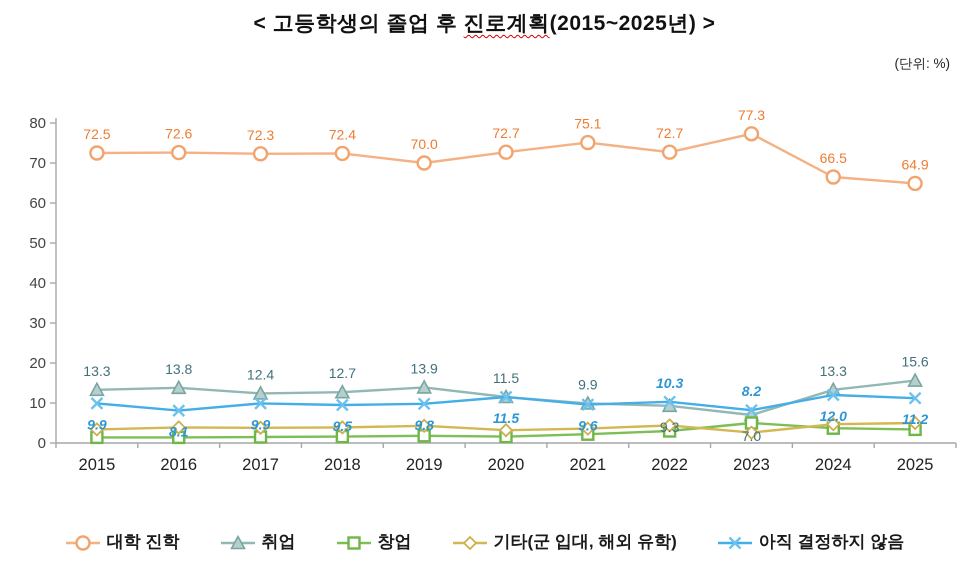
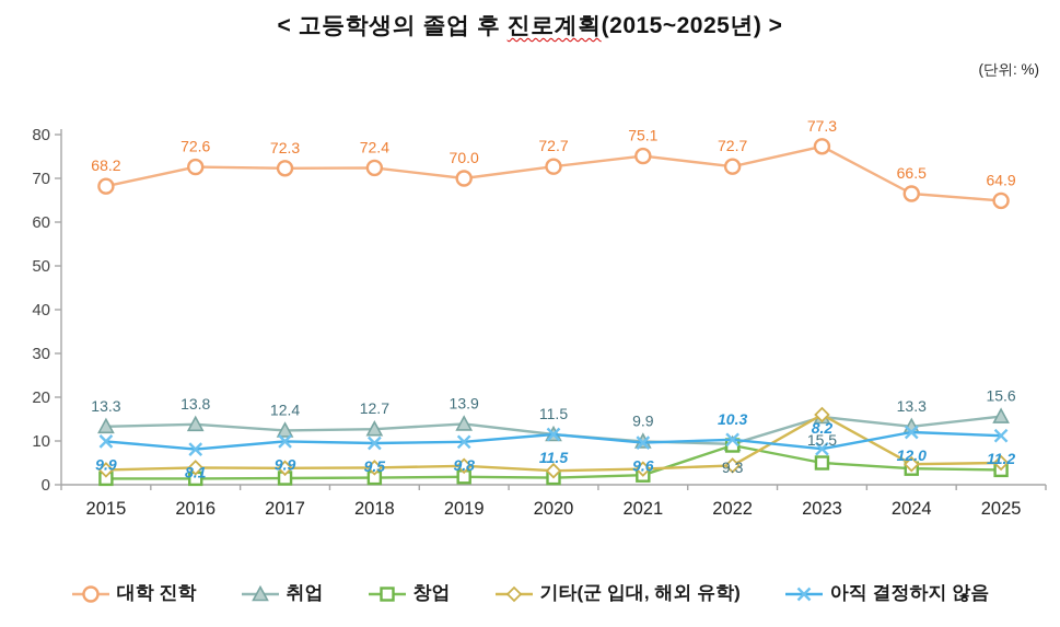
대학 진학/2015: 72.5 -> 68.2
창업/2022: 3 -> 9
취업/2023: 7.0 -> 15.5
기타(군 입대, 해외 유학)/2023: 3 -> 16
